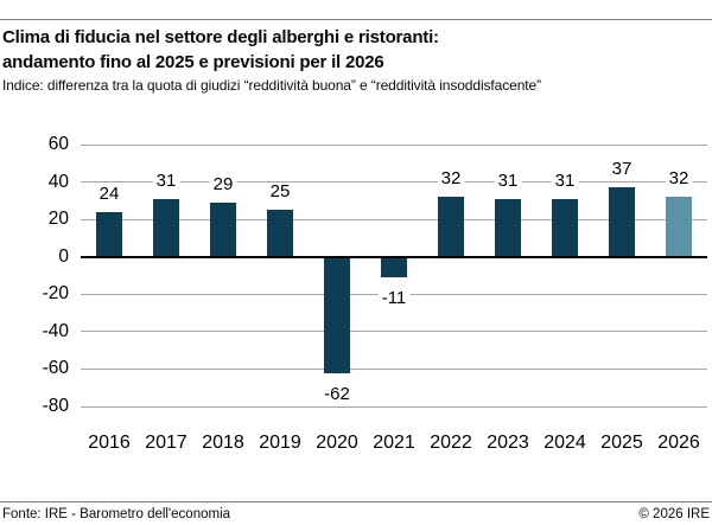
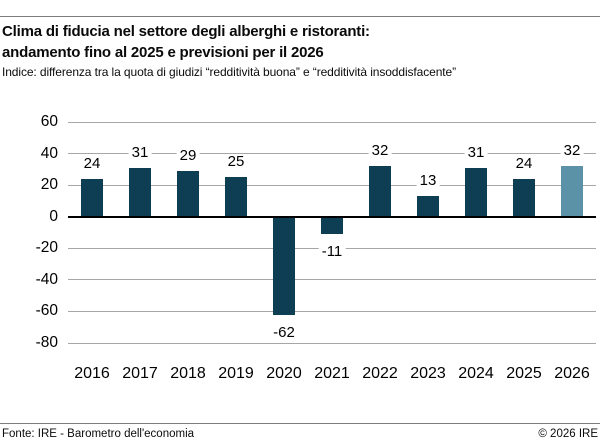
2023: 31 -> 13
2025: 37 -> 24
